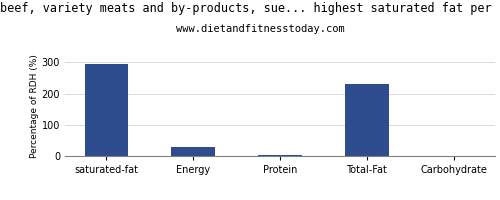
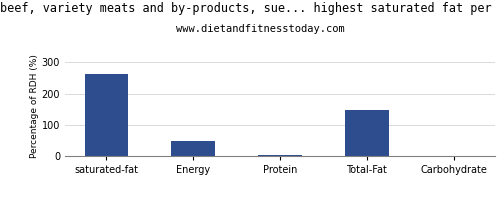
saturated-fat: 295 -> 262
Energy: 30 -> 48
Total-Fat: 230 -> 148
